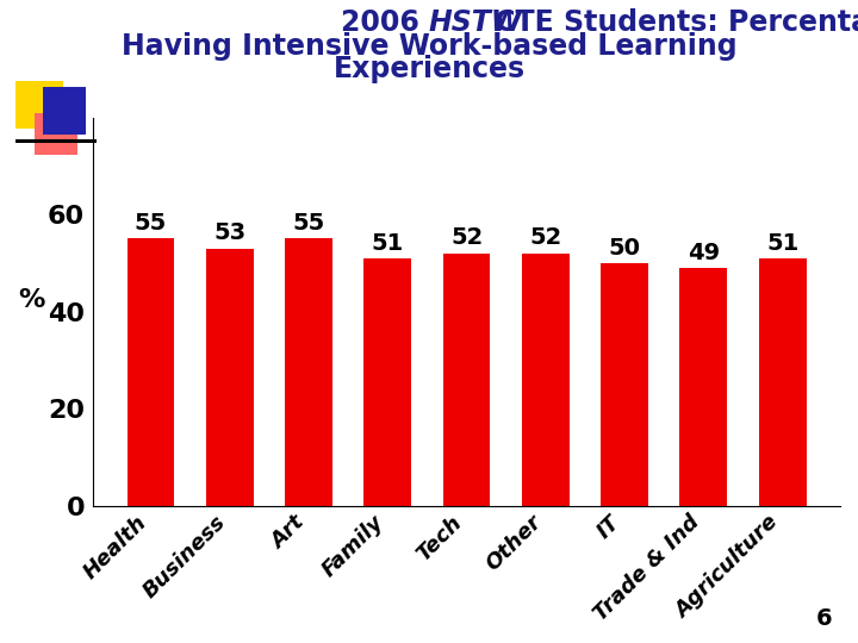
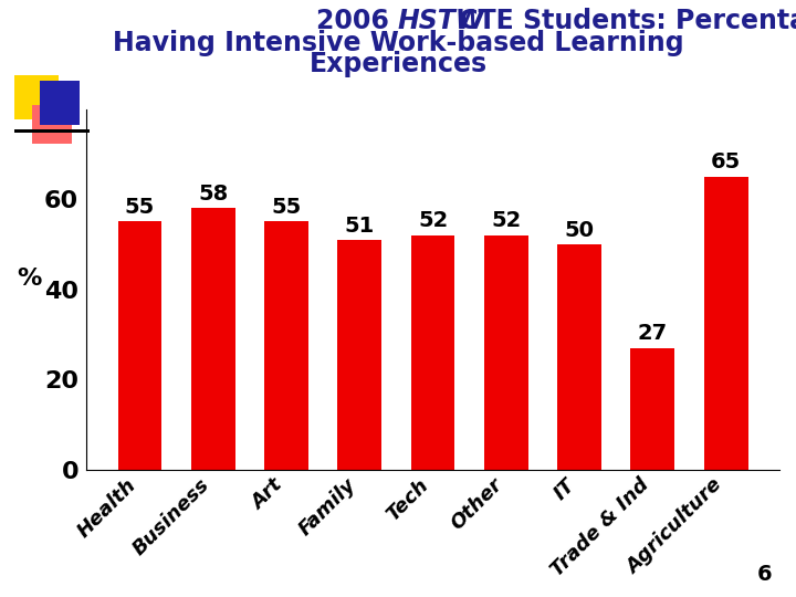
Business: 53 -> 58
Trade & Ind: 49 -> 27
Agriculture: 51 -> 65
